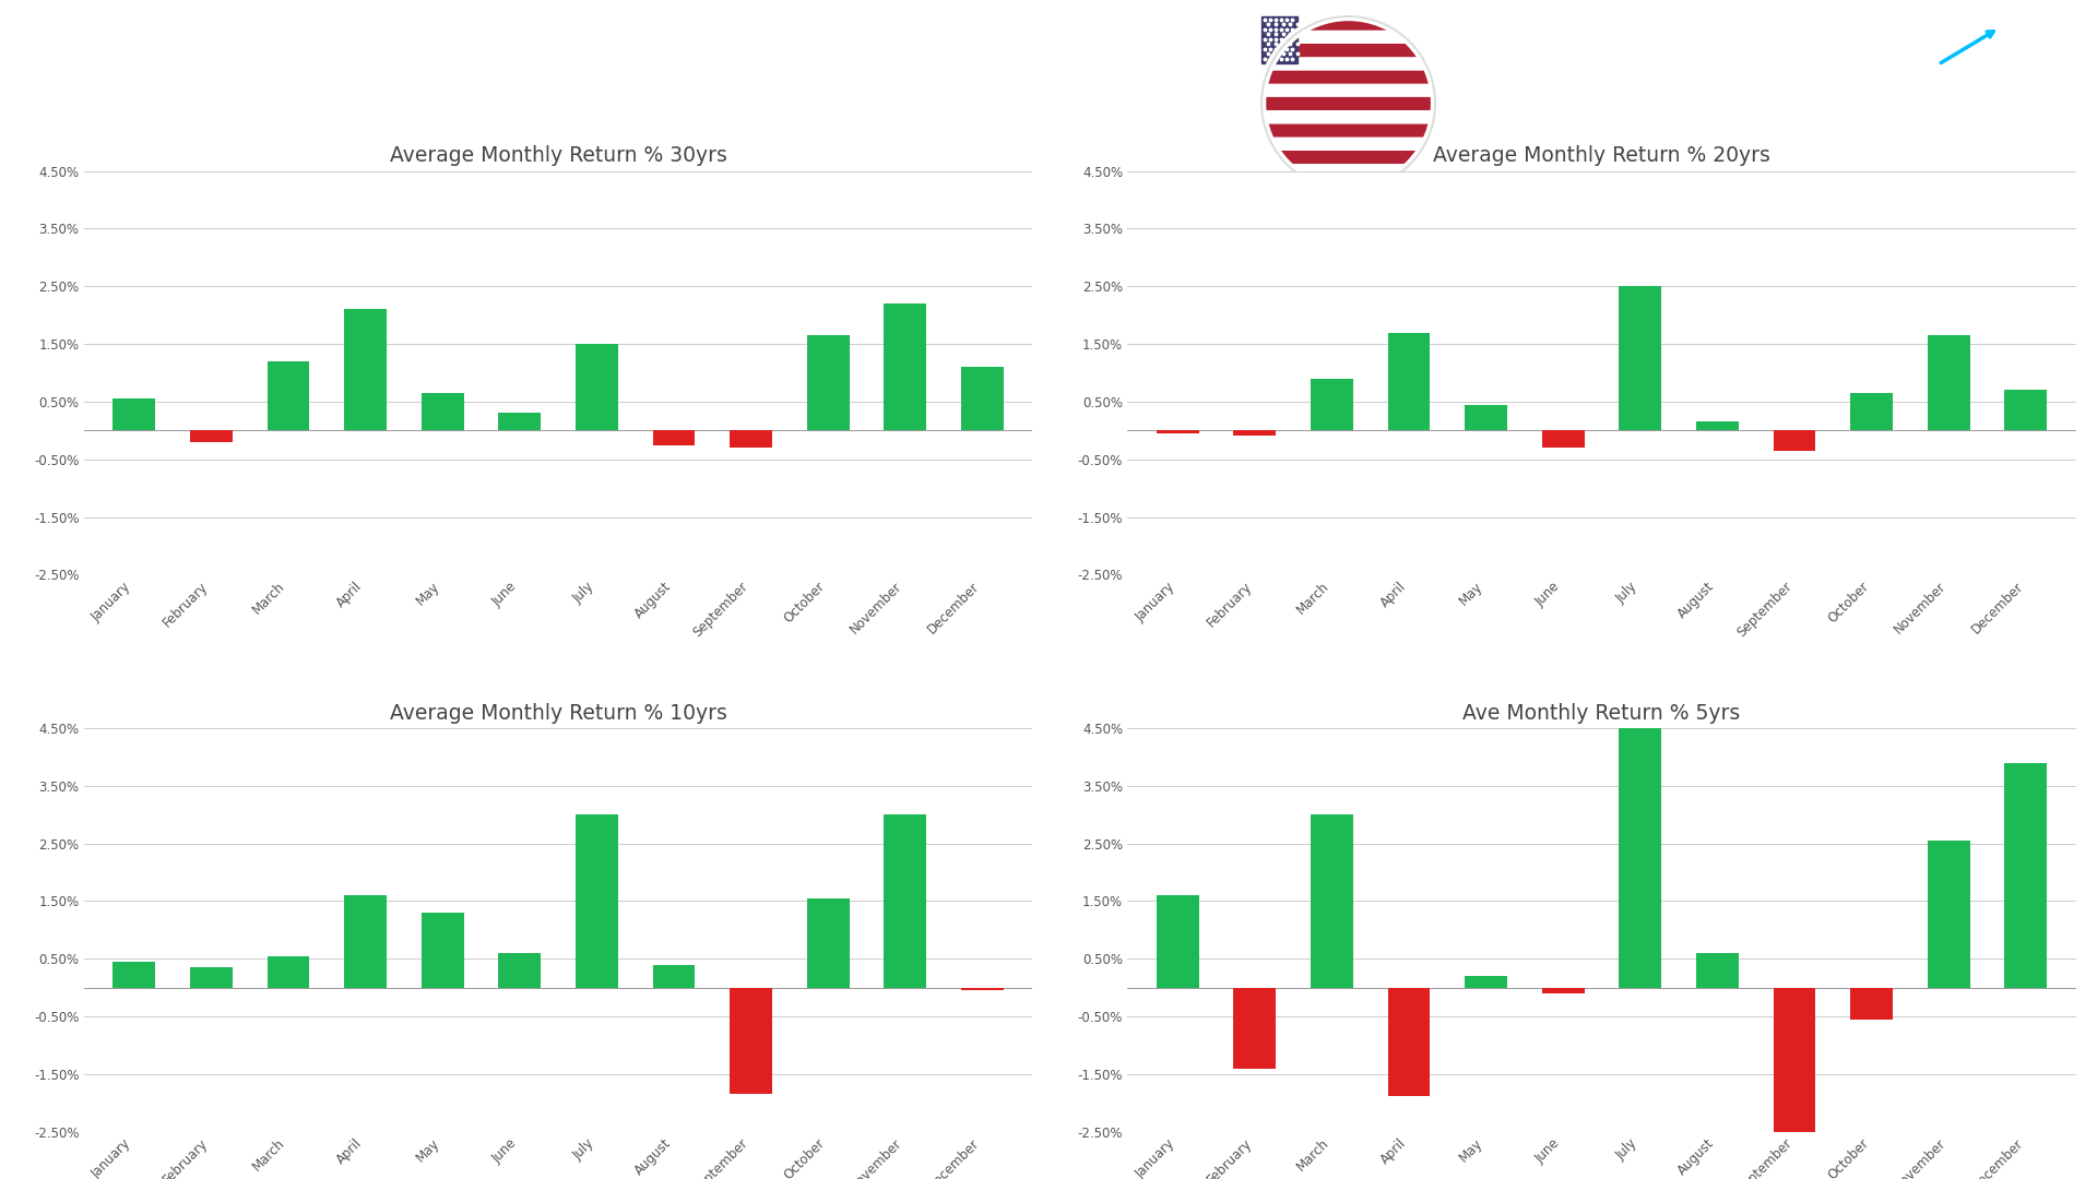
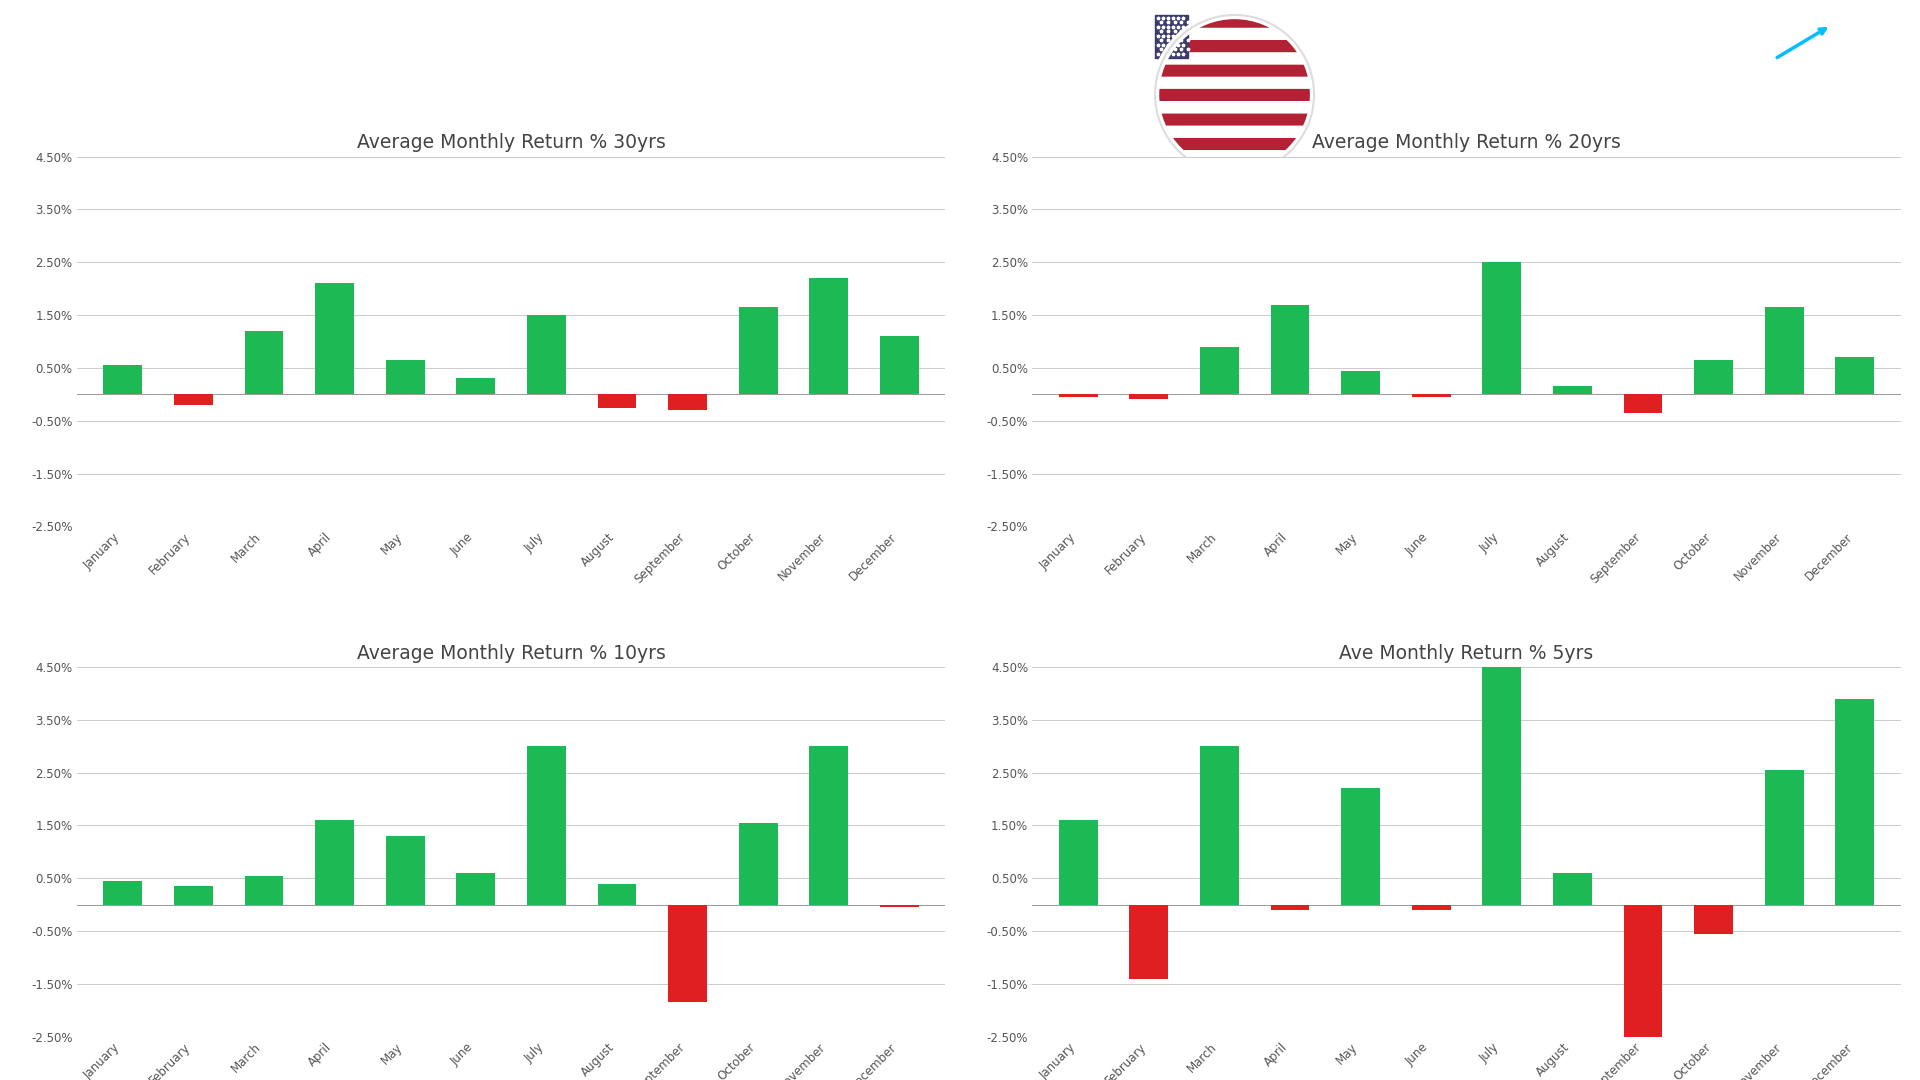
Average Monthly Return % 20yrs/June: -0.30% -> -0.05%
Ave Monthly Return % 5yrs/April: -1.88% -> -0.10%
Ave Monthly Return % 5yrs/May: 0.20% -> 2.20%
